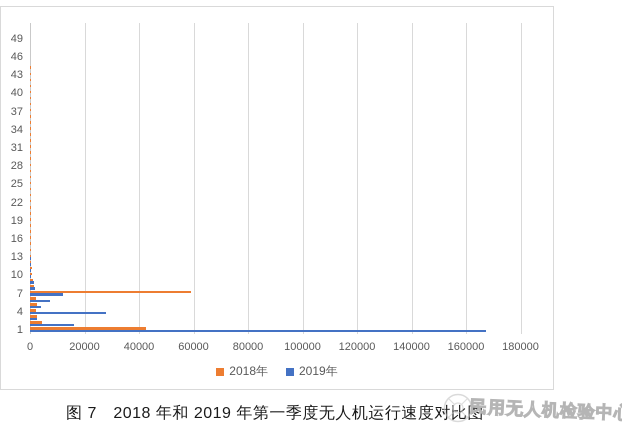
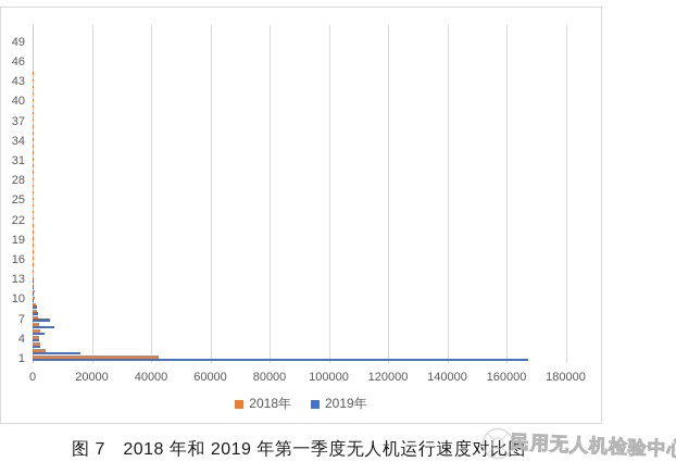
2019年/4: 28000 -> 2000
2018年/7: 59000 -> 2000
2019年/7: 12000 -> 6000
